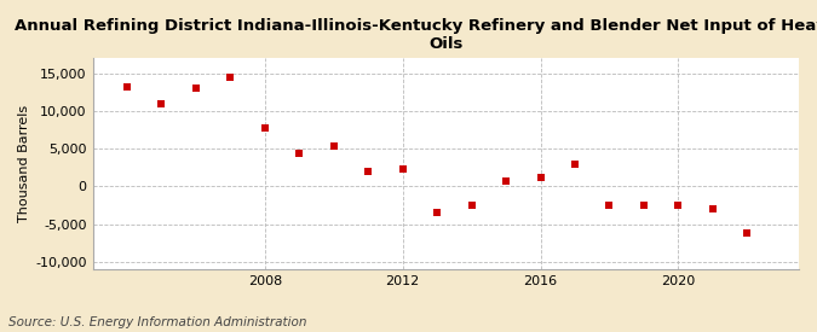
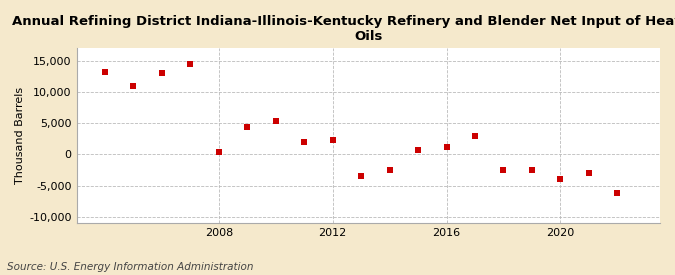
2008: 7,800 -> 400
2020: -2,500 -> -4,000
